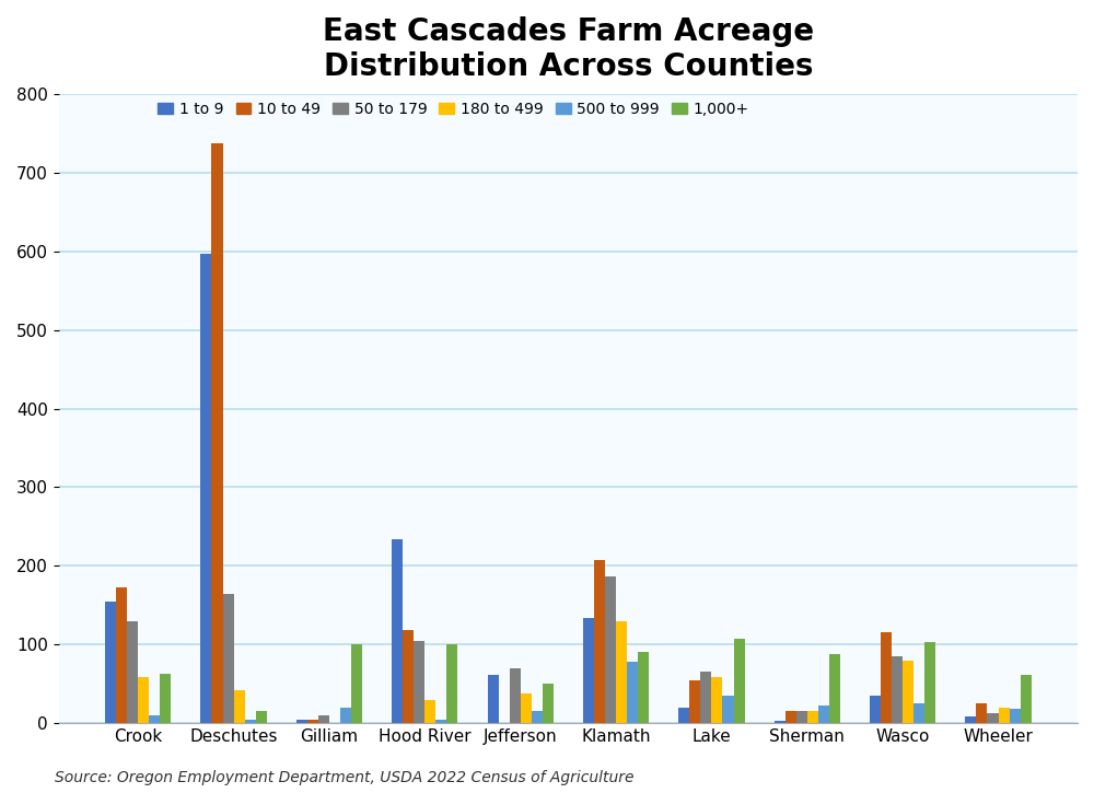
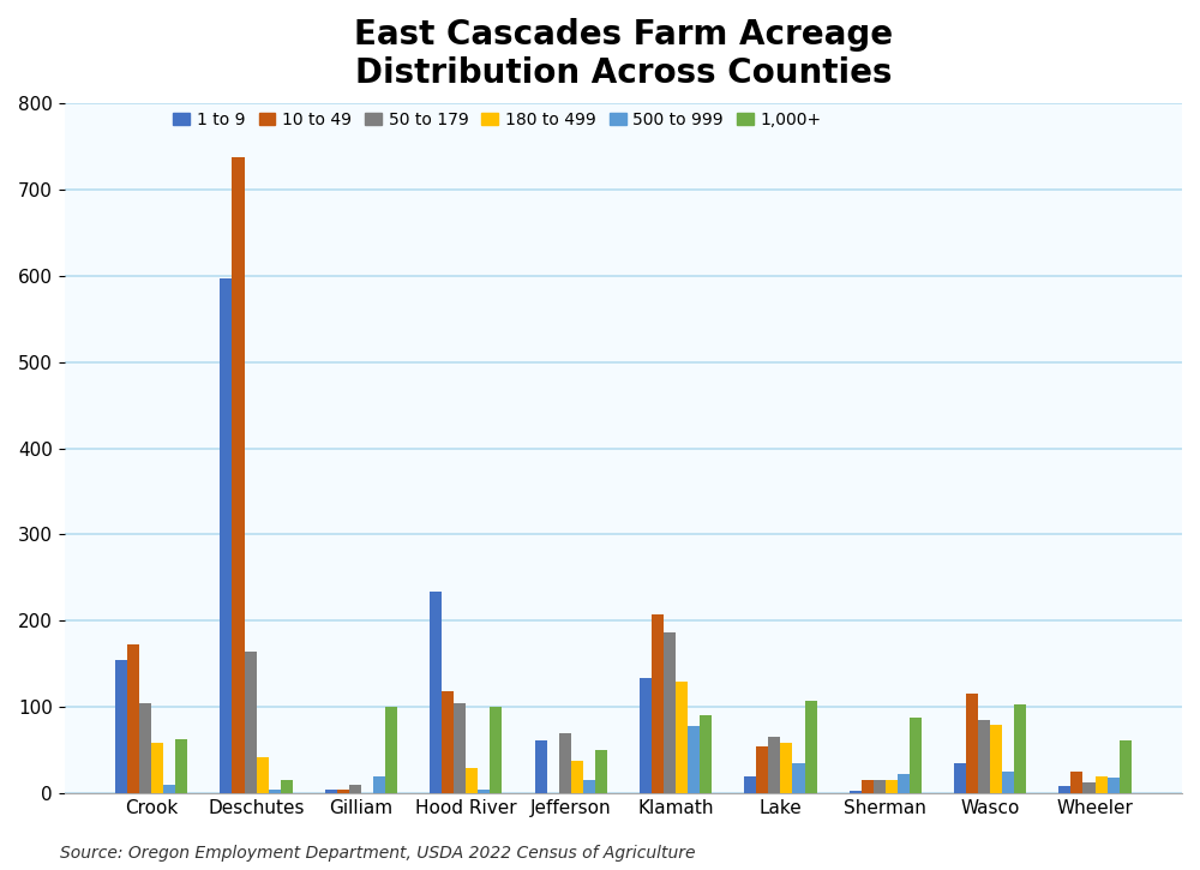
50 to 179/Crook: 129 -> 104
